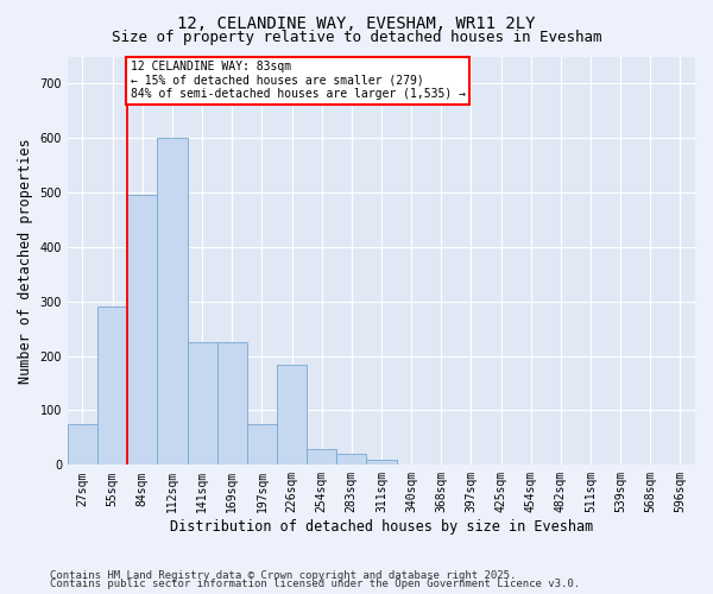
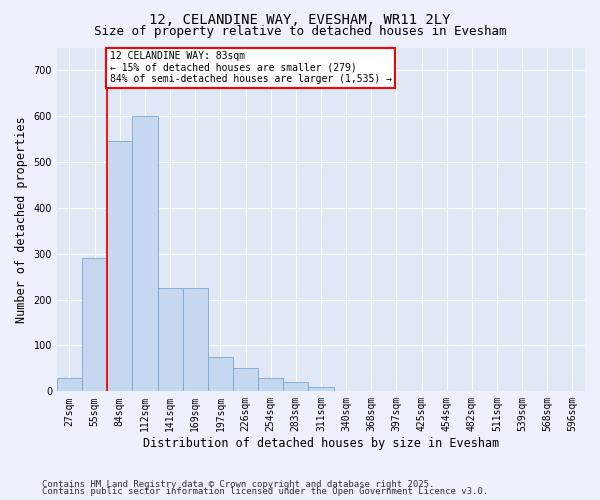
27sqm: 75 -> 30
84sqm: 495 -> 545
226sqm: 185 -> 50
